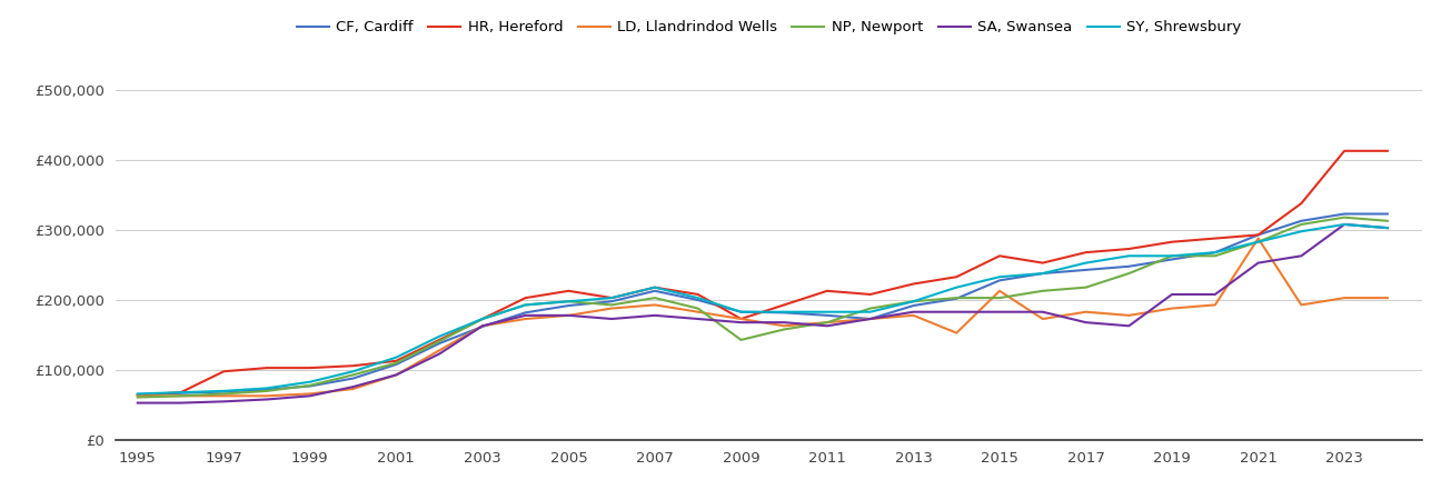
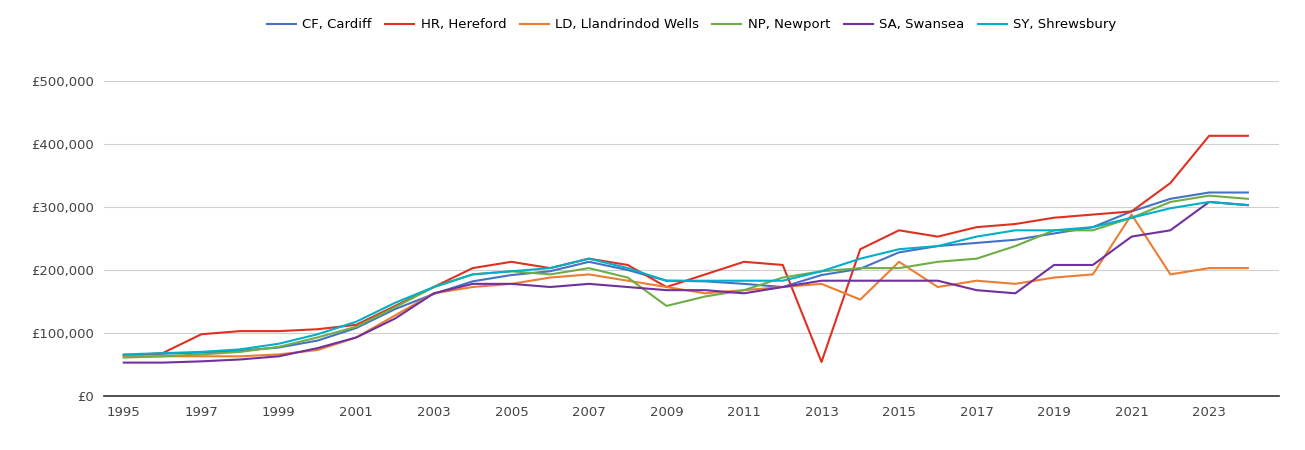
HR, Hereford/2013: £223,000 -> £54,000
